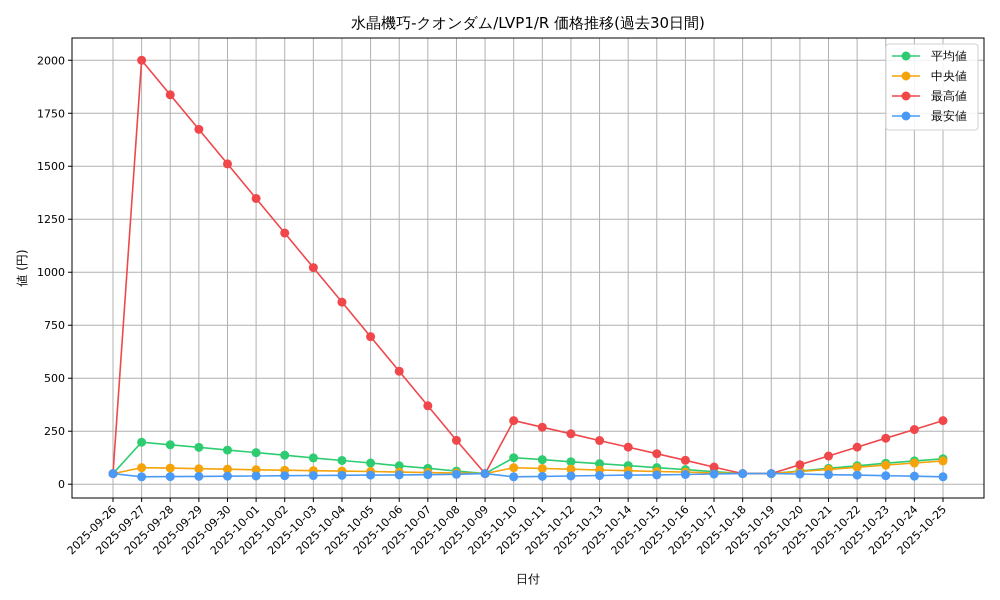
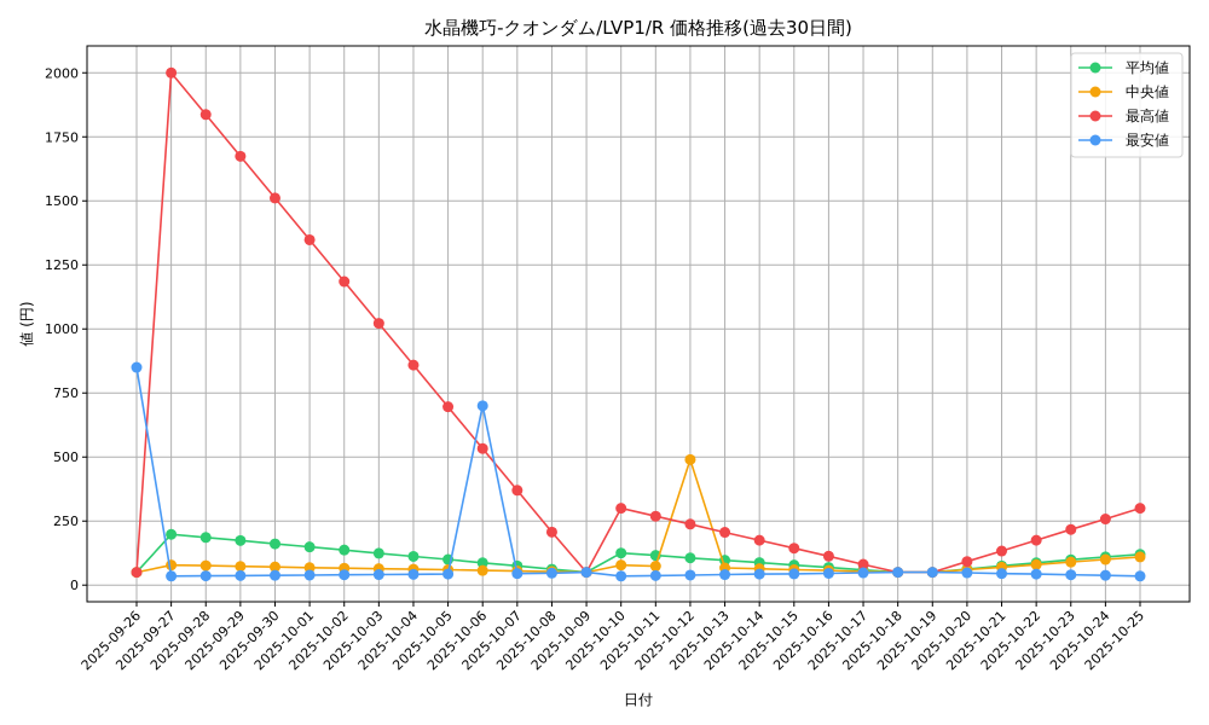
最安値/2025-09-26: 50 -> 850
最安値/2025-10-06: 40 -> 700
中央値/2025-10-12: 70 -> 490
